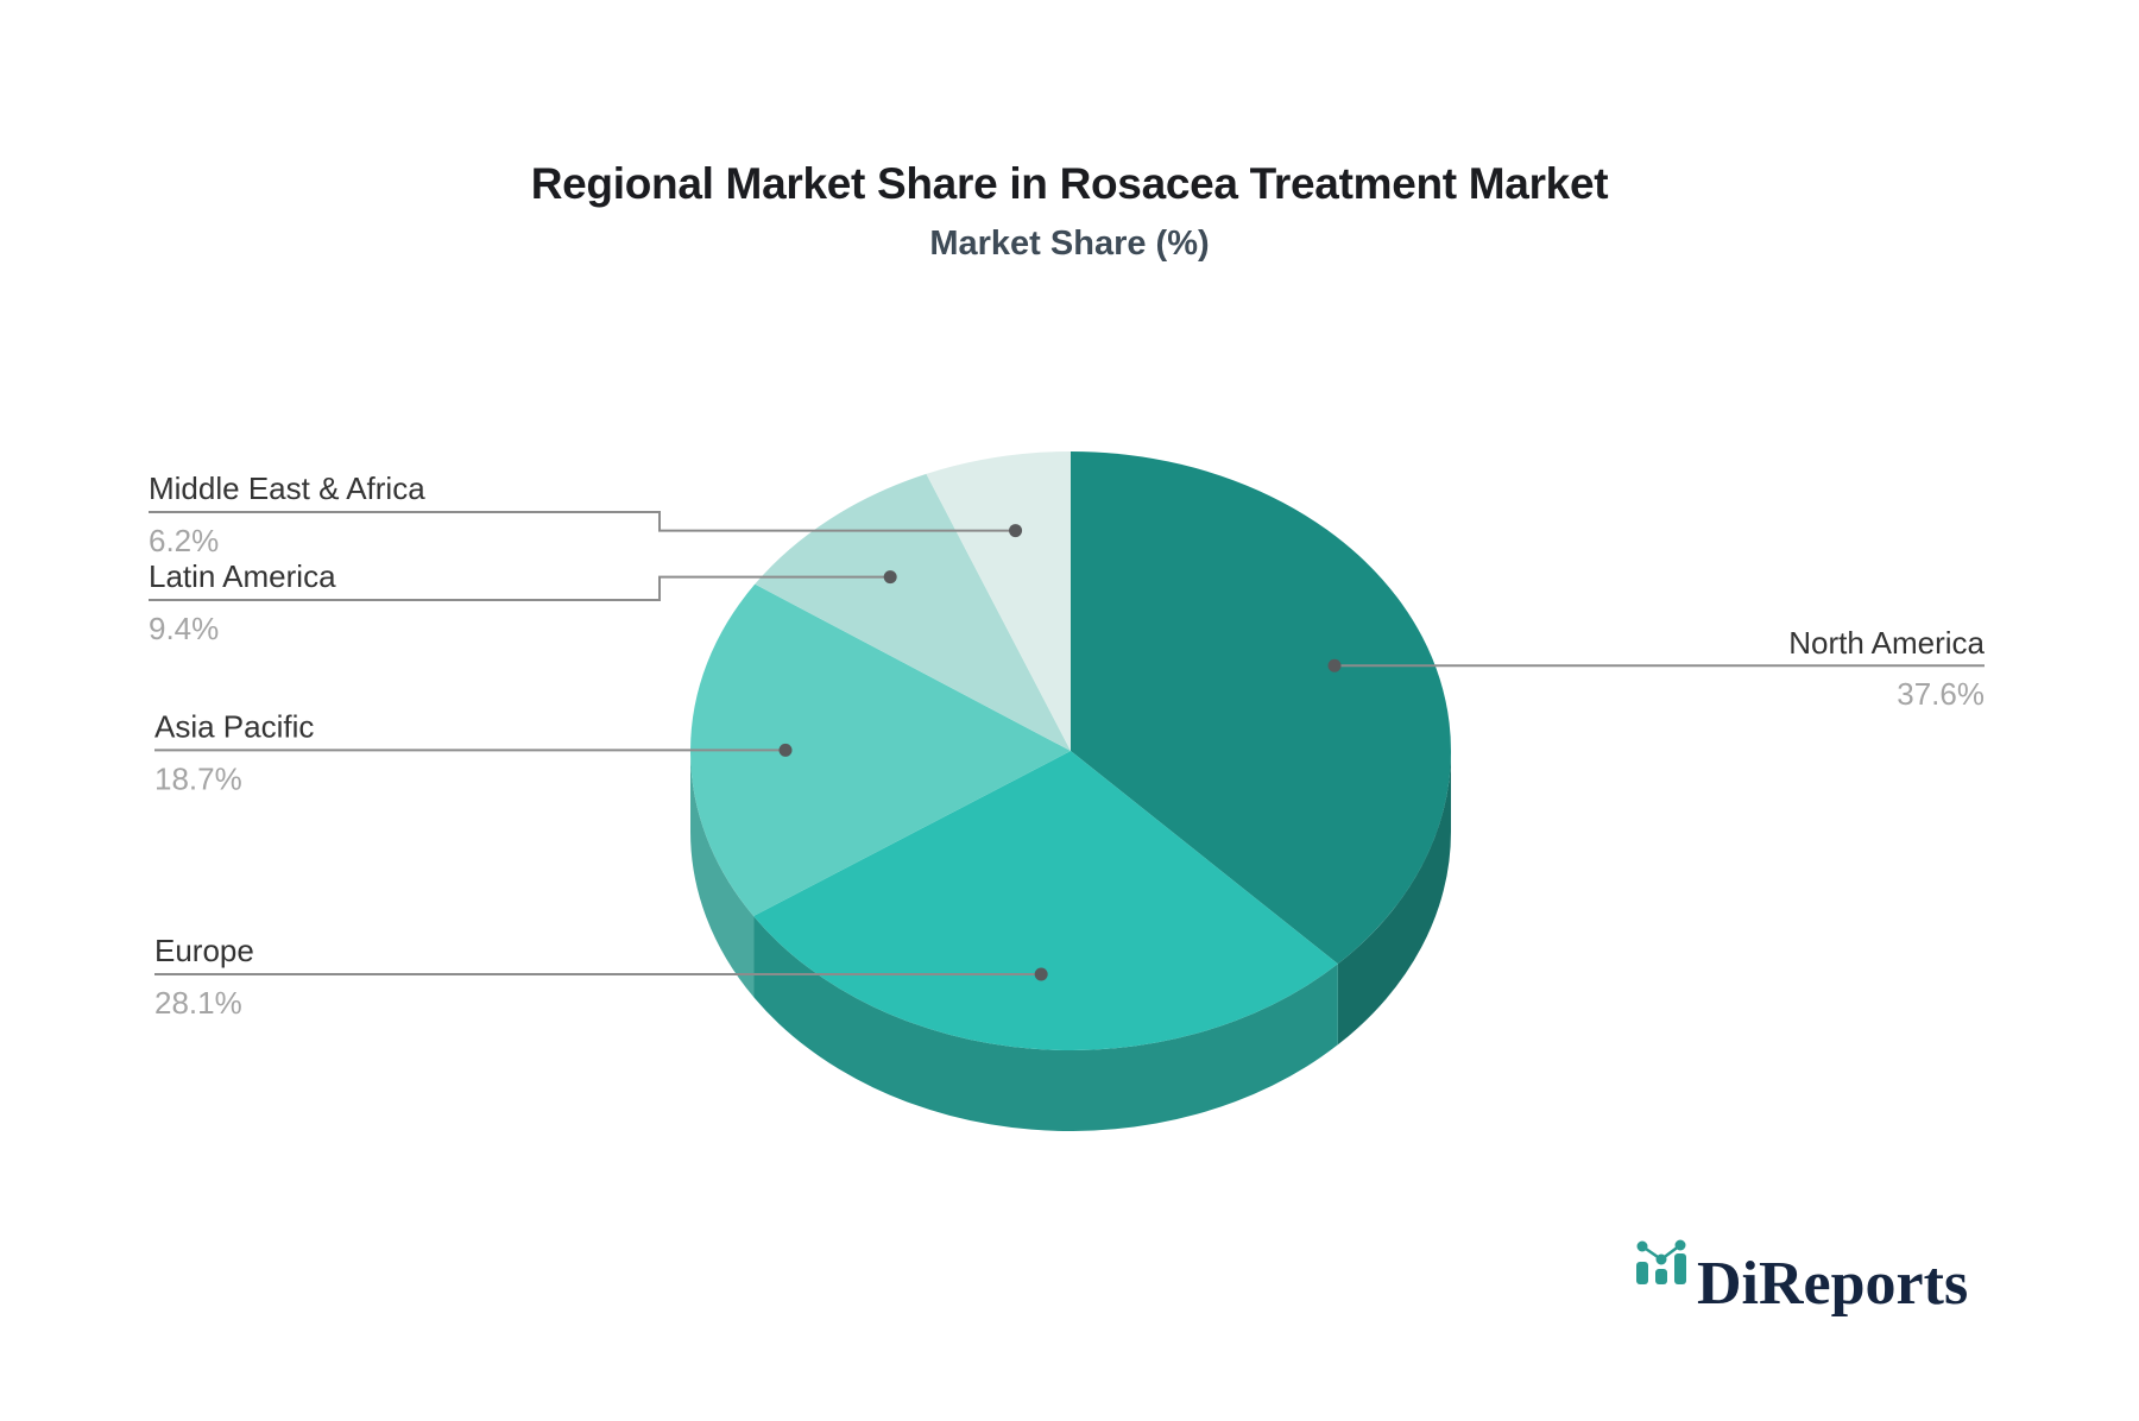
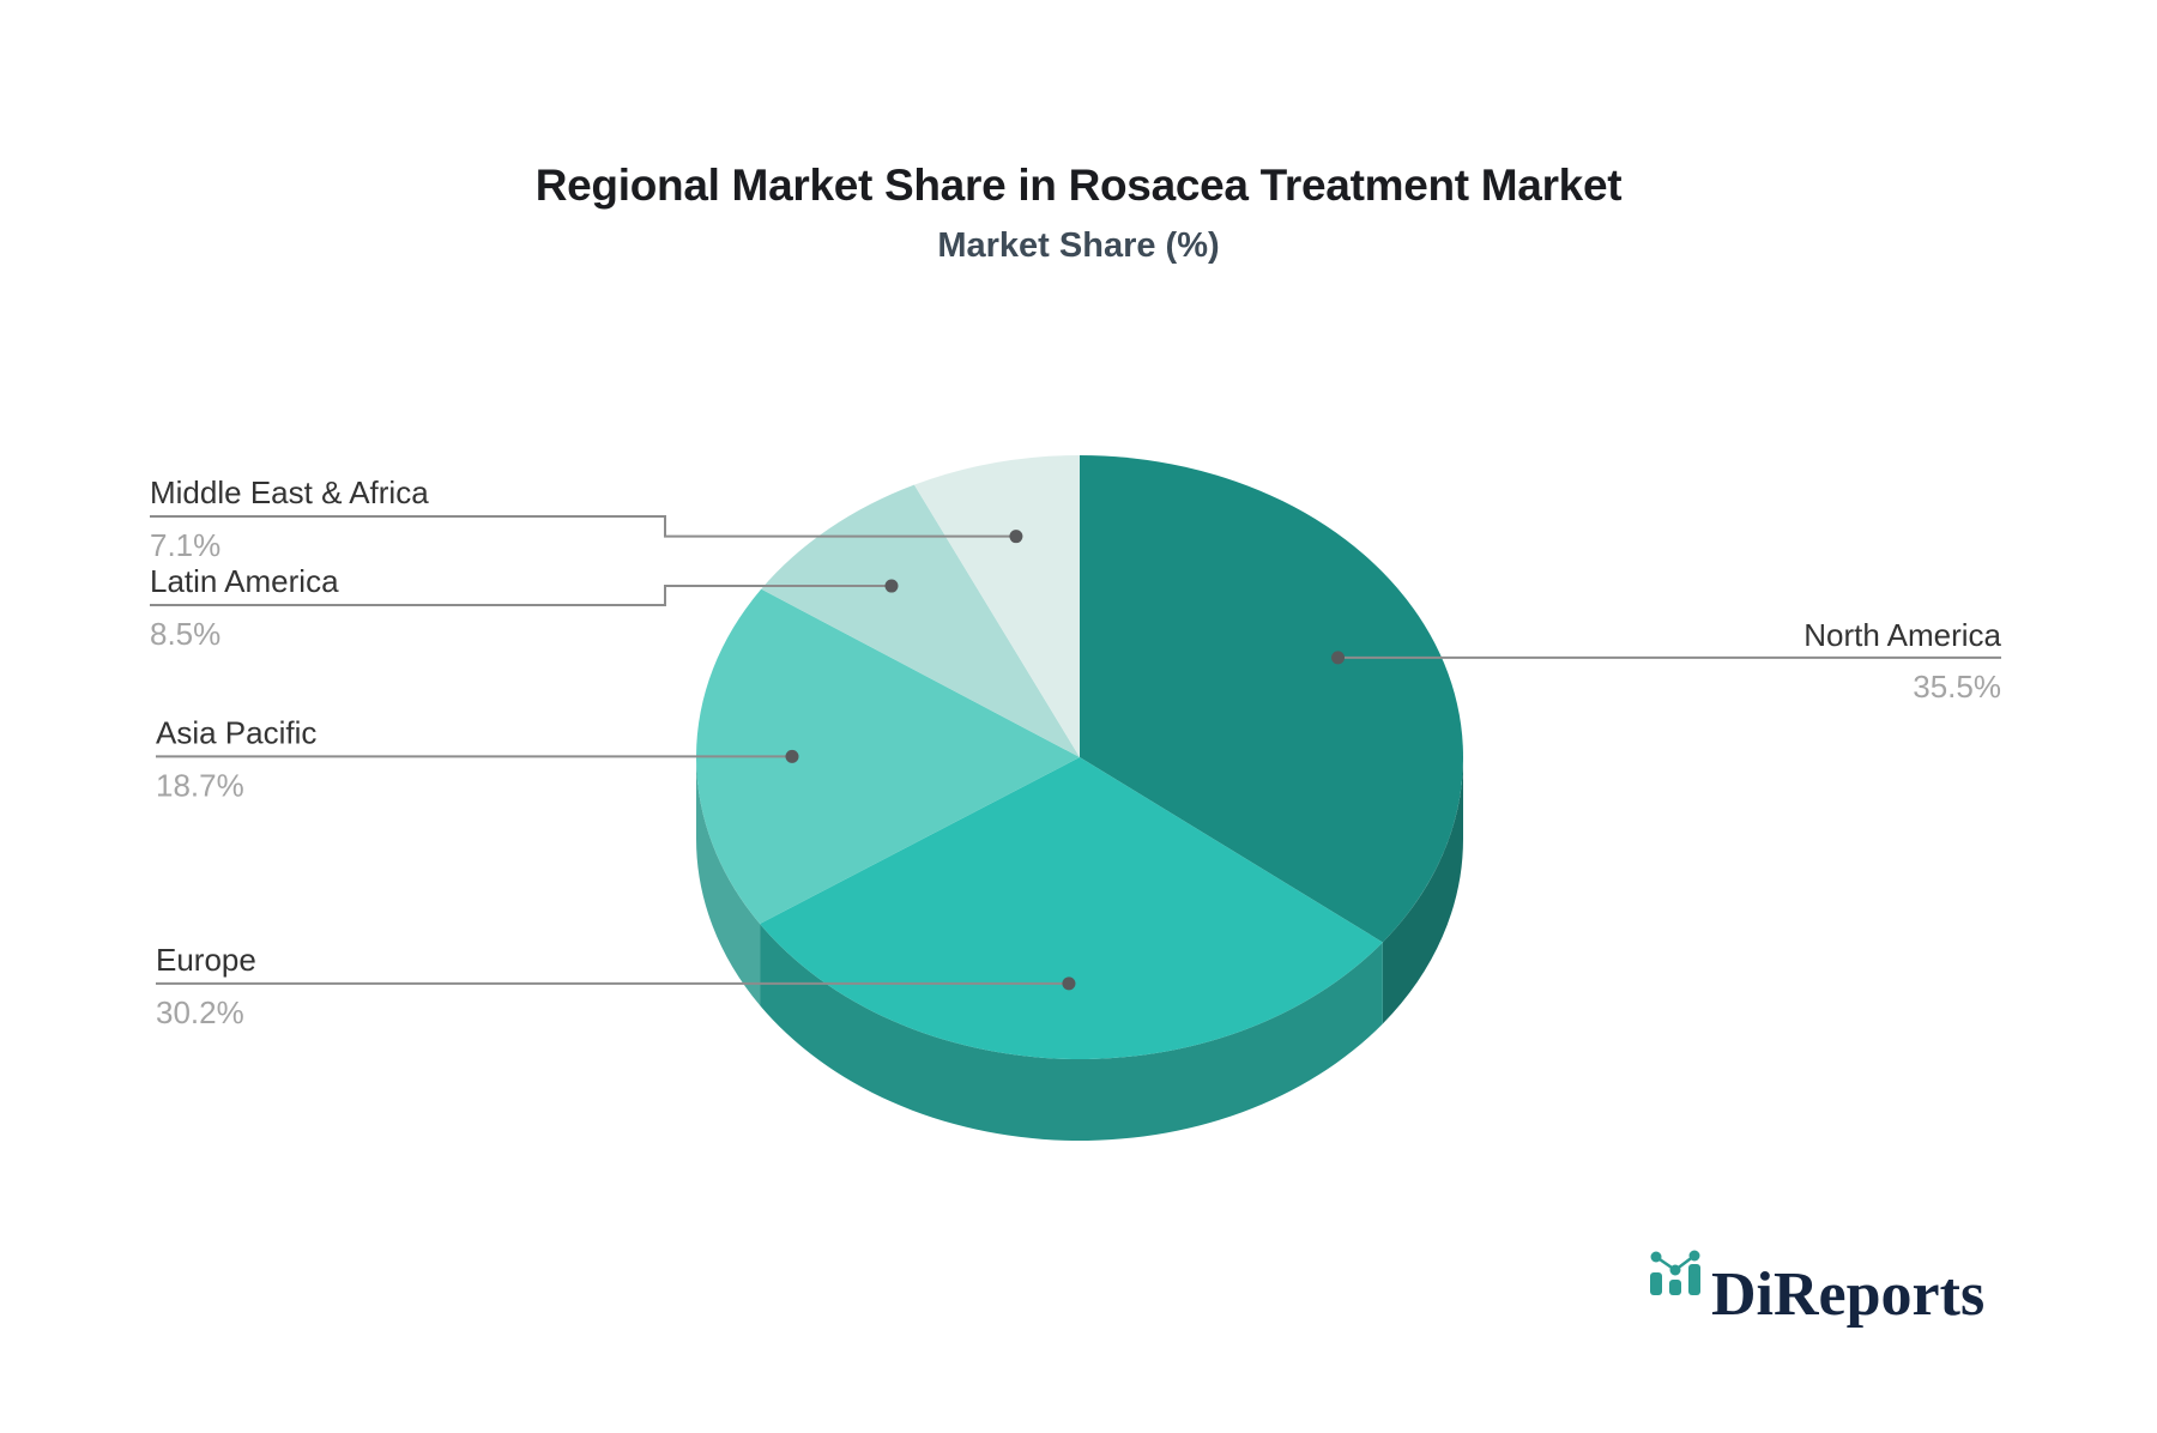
North America: 37.6% -> 35.5%
Europe: 28.1% -> 30.2%
Latin America: 9.4% -> 8.5%
Middle East & Africa: 6.2% -> 7.1%
